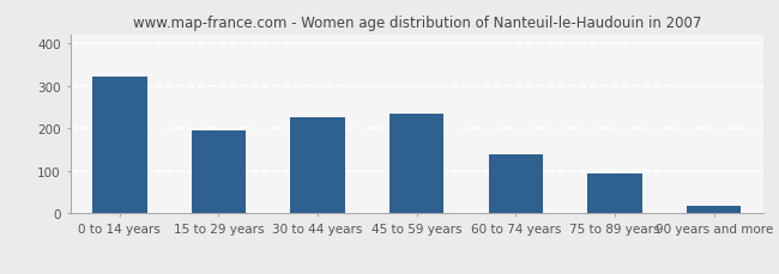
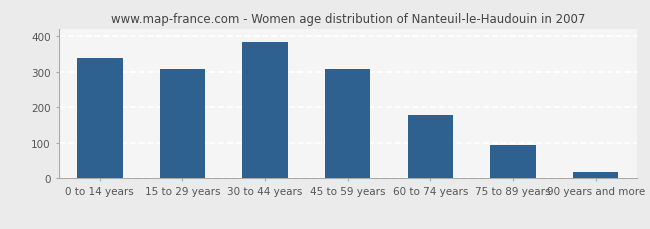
0 to 14 years: 320 -> 337
15 to 29 years: 195 -> 307
30 to 44 years: 225 -> 382
45 to 59 years: 235 -> 307
60 to 74 years: 140 -> 177
